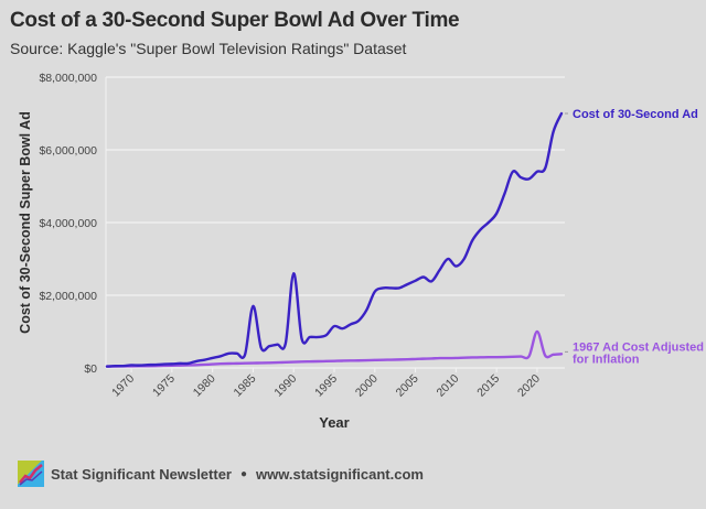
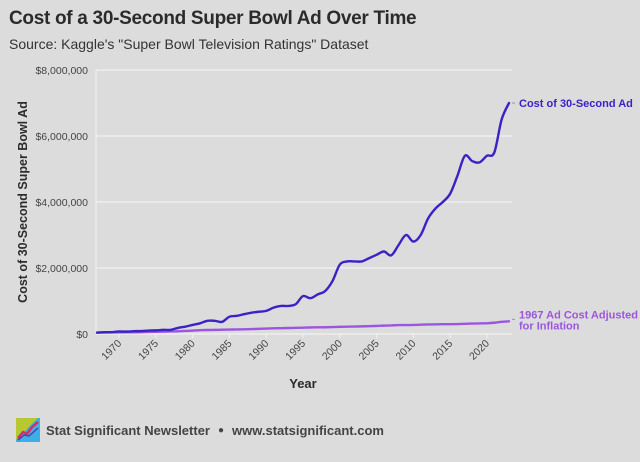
Cost of 30-Second Ad/1985: $1700000 -> $500000
Cost of 30-Second Ad/1990: $2600000 -> $700000
1967 Ad Cost Adjusted for Inflation/2020: $1000000 -> $300000
